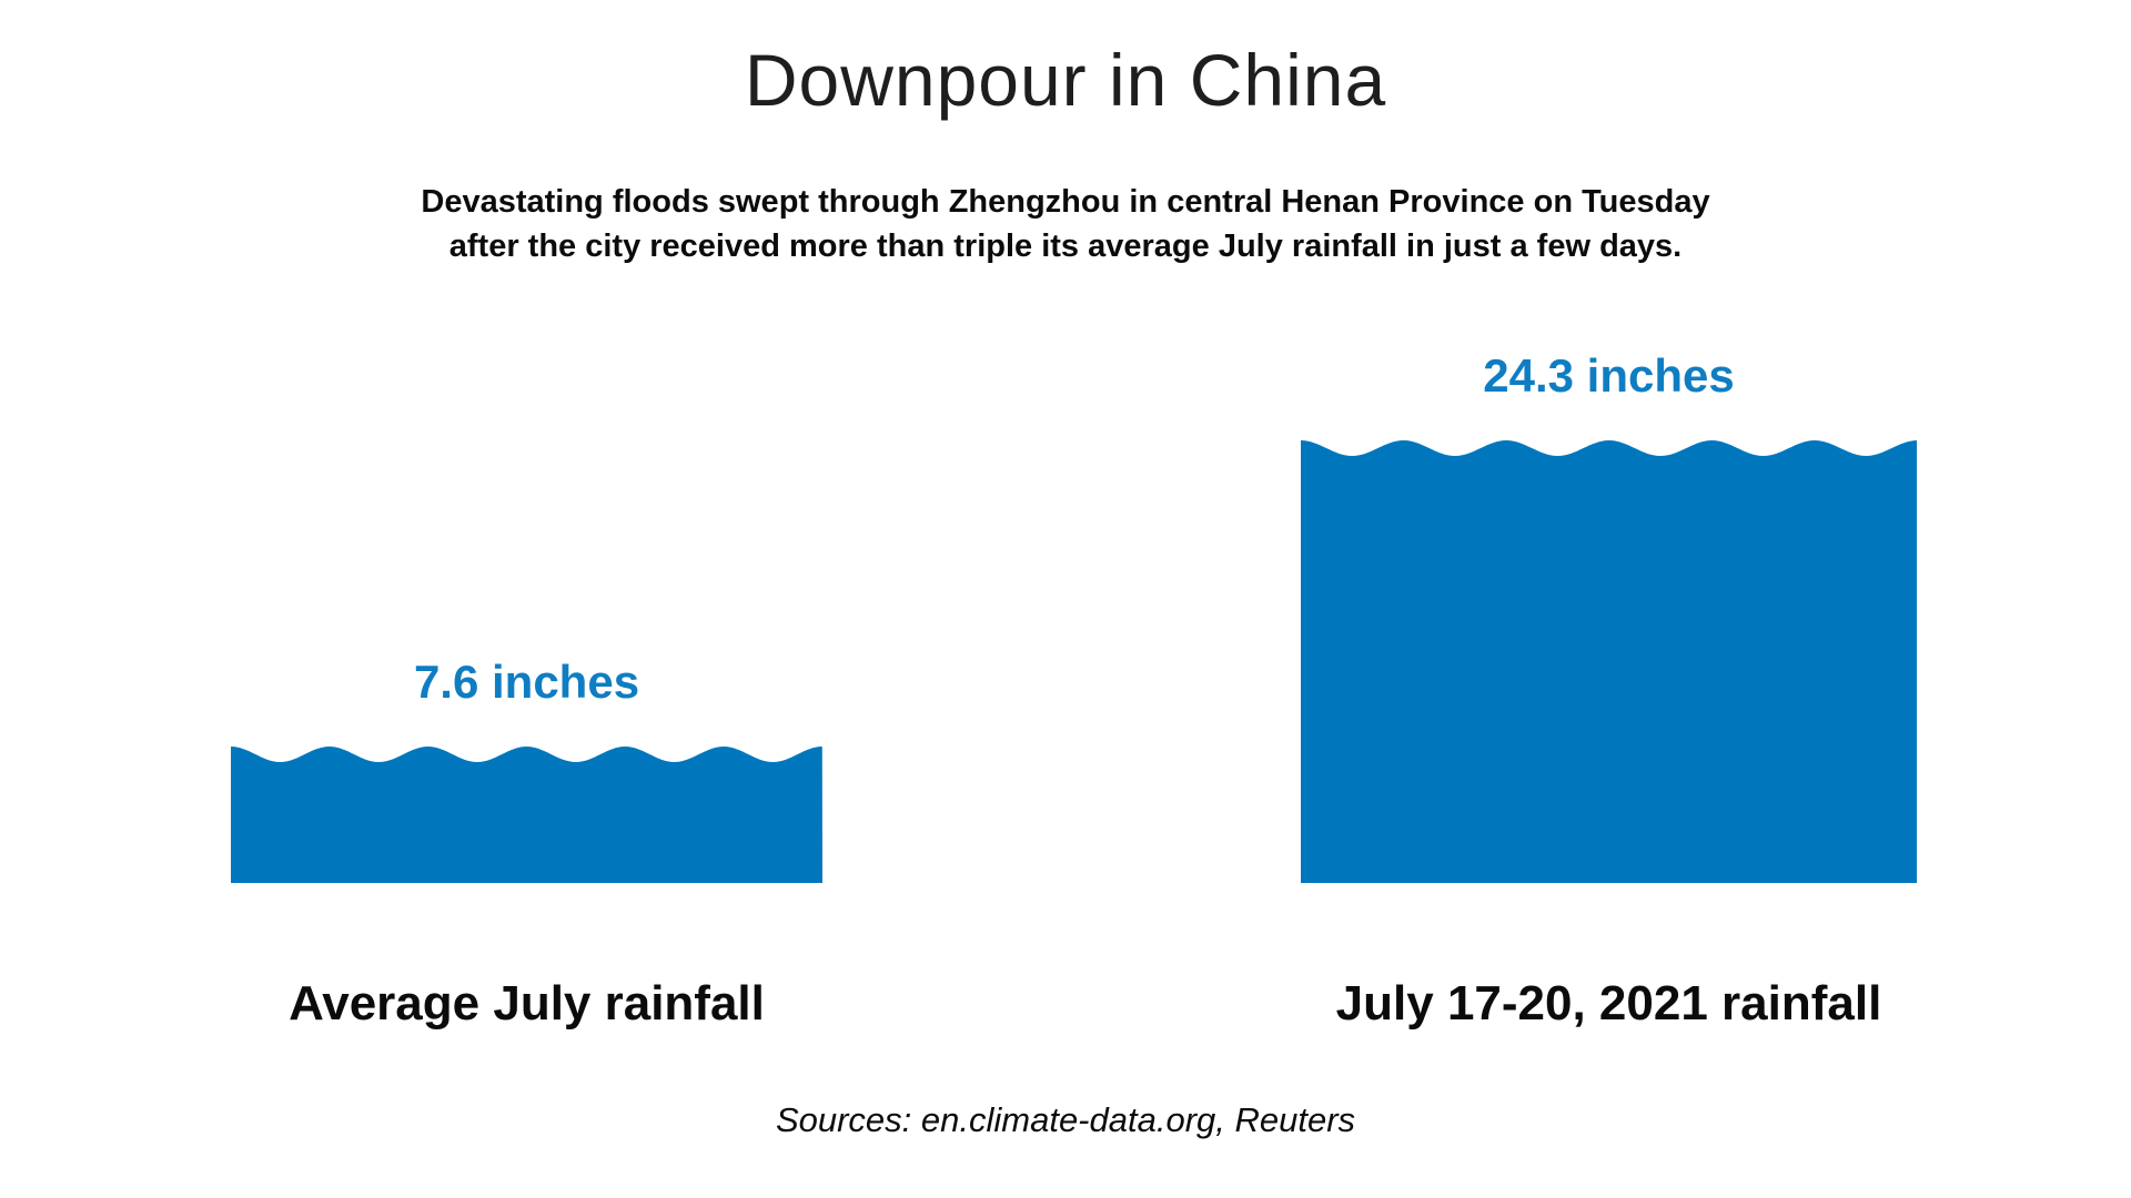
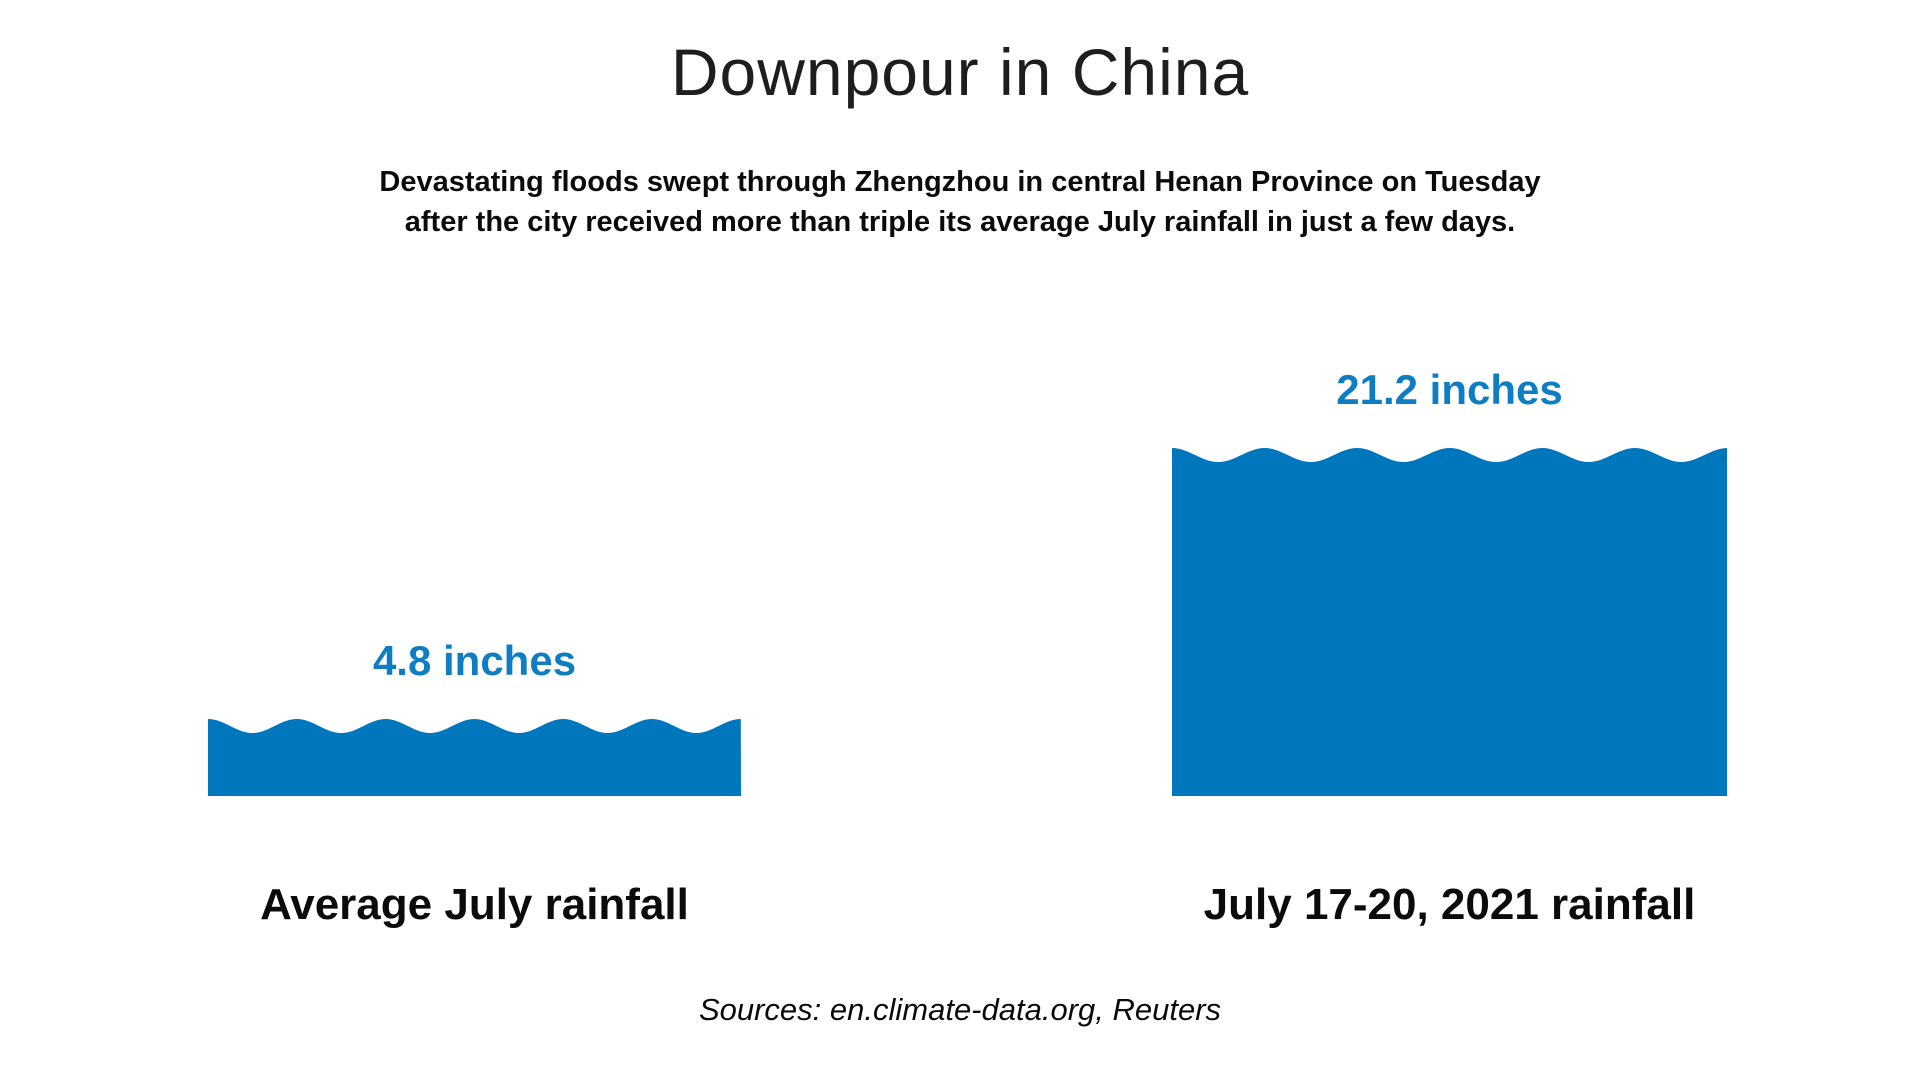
Average July rainfall: 7.6 -> 4.8
July 17-20, 2021 rainfall: 24.3 -> 21.2
